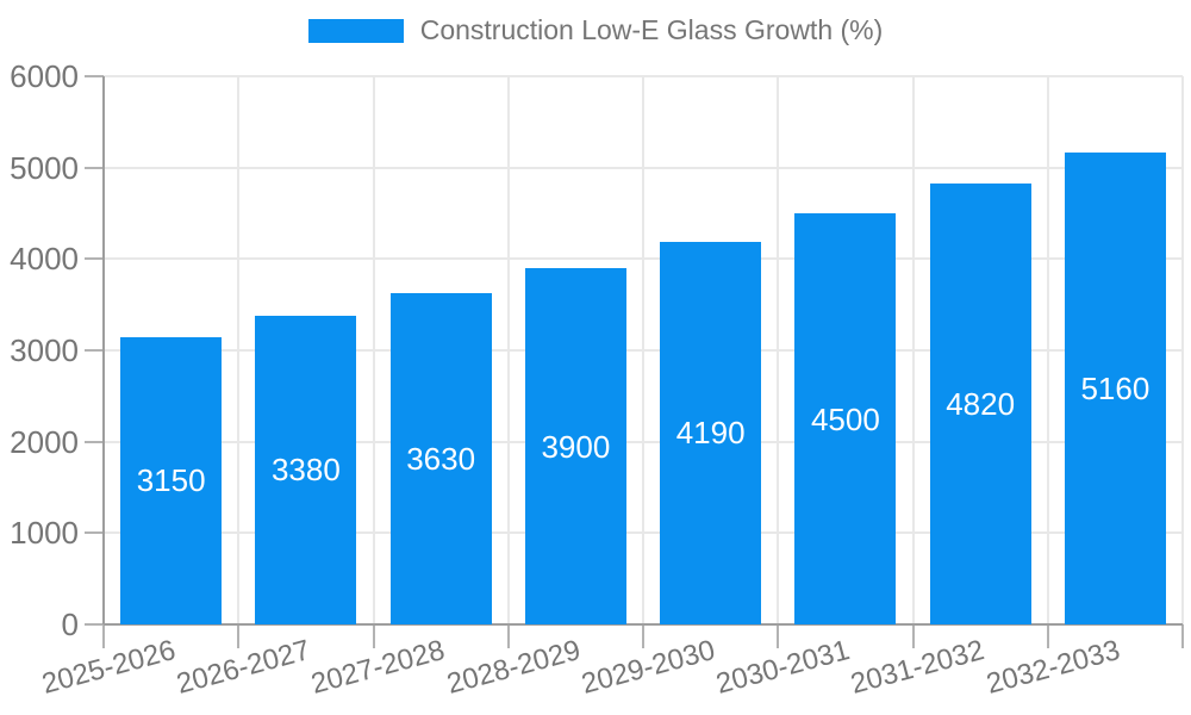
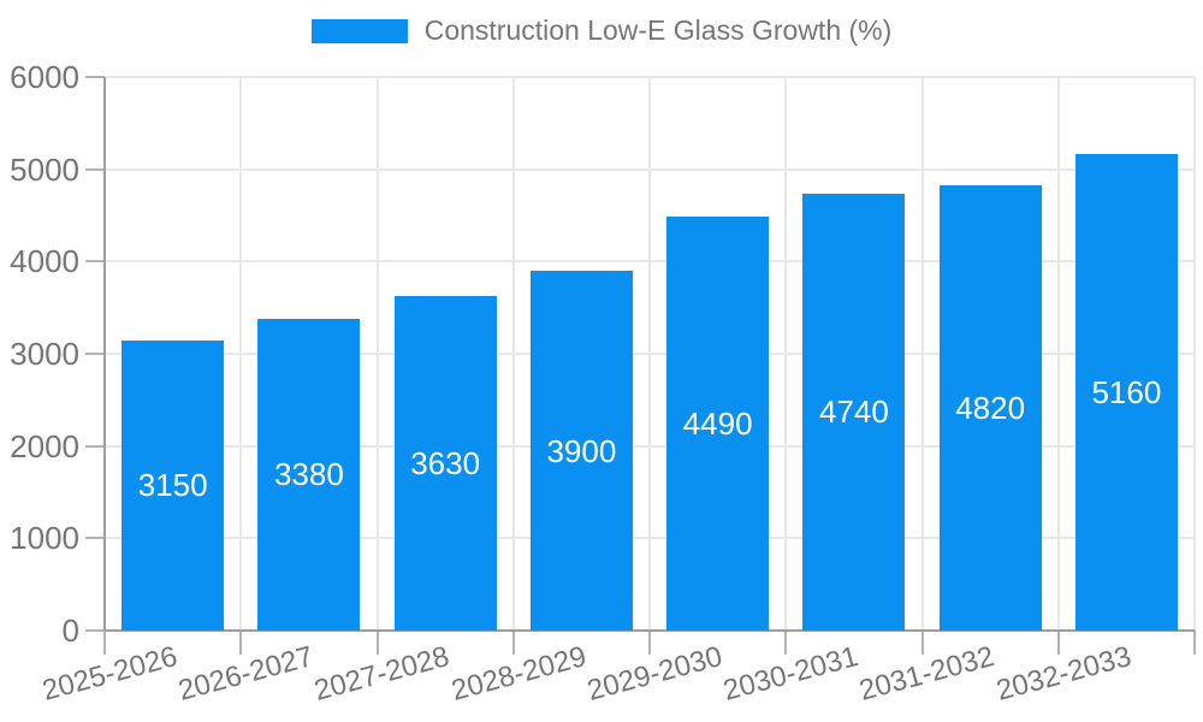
2029-2030: 4190 -> 4490
2030-2031: 4500 -> 4740
